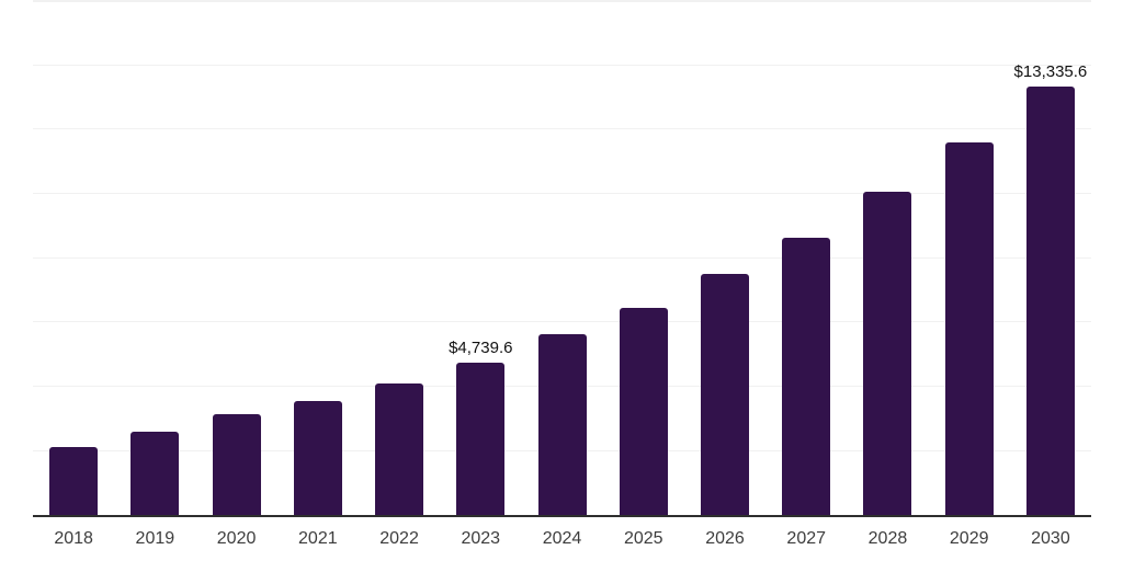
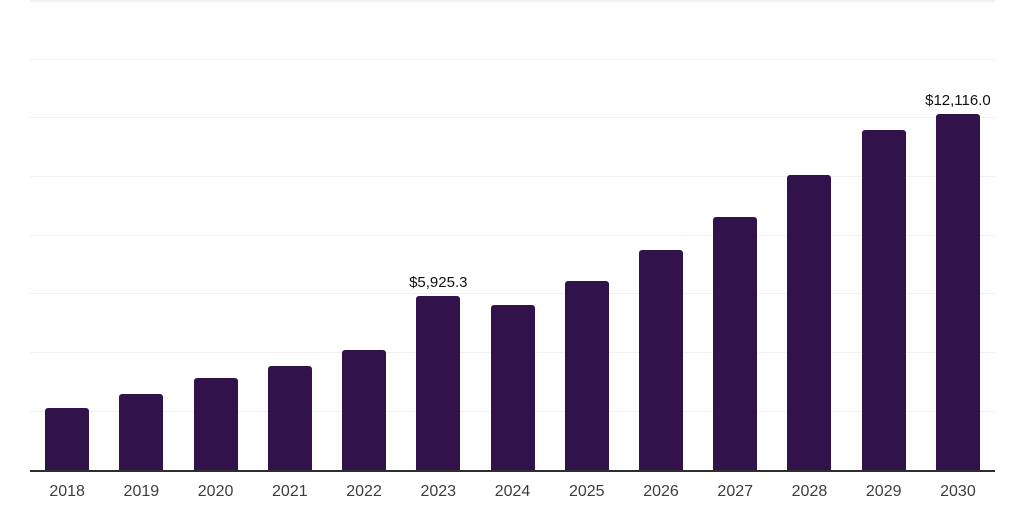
2023: $4,739.6 -> $5,925.3
2030: $13,335.6 -> $12,116.0
